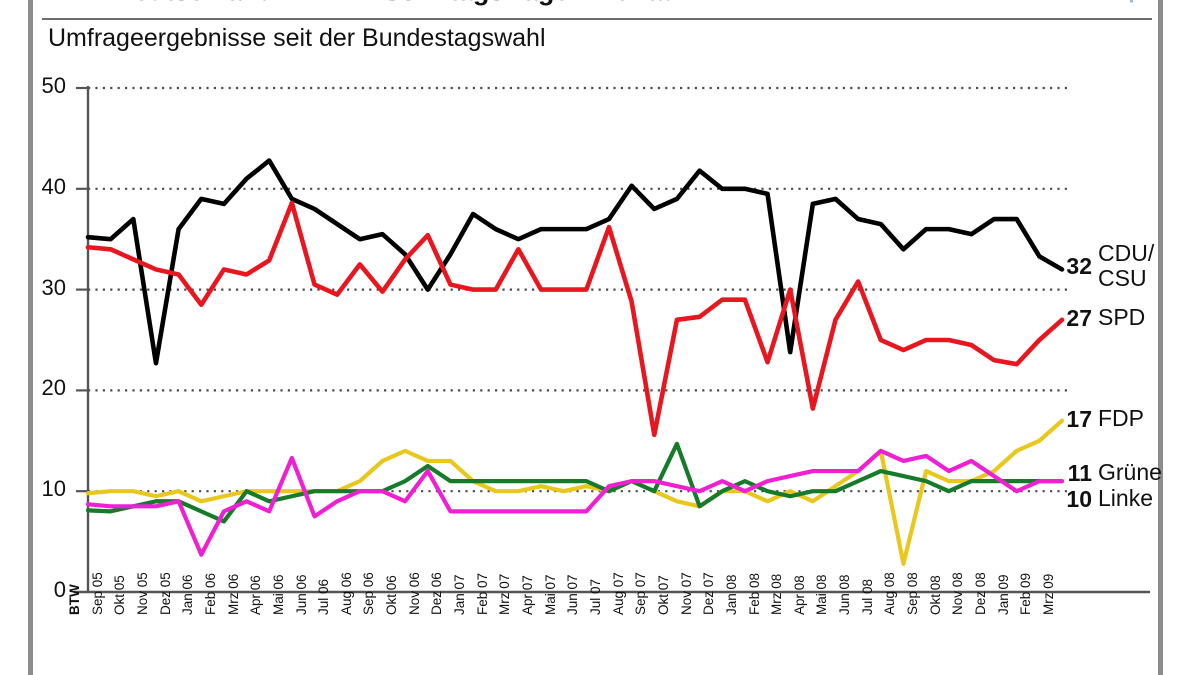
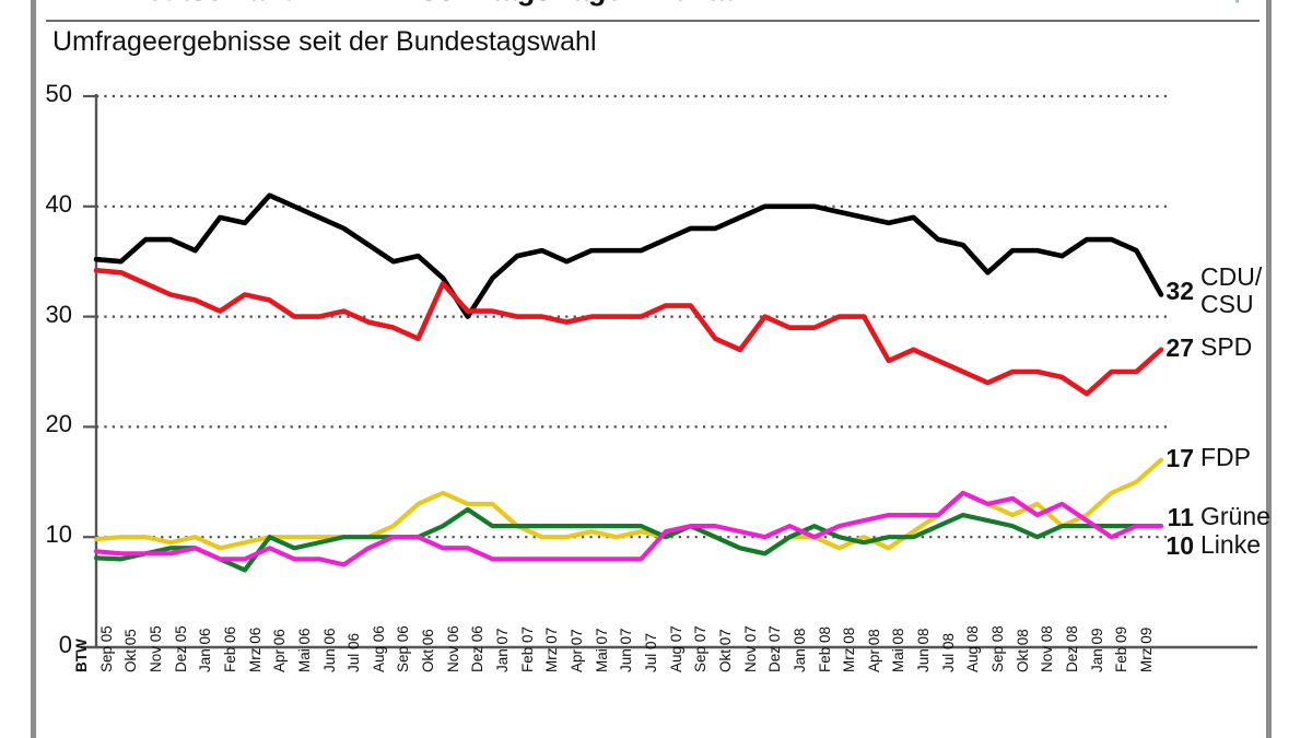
CDU/CSU/Nov 05: 22.7 -> 37.0
SPD/Jan 06: 28.5 -> 30.5
Linke/Jan 06: 3.7 -> 8.0
CDU/CSU/Apr 06: 42.8 -> 40.0
SPD/Apr 06: 32.9 -> 30.0
SPD/Mai 06: 38.6 -> 30.0
Linke/Mai 06: 13.3 -> 8.0
SPD/Aug 06: 32.5 -> 29.0
SPD/Sep 06: 29.8 -> 28.0
SPD/Nov 06: 35.4 -> 30.5
Linke/Nov 06: 12.0 -> 9.0
CDU/CSU/Jan 07: 37.5 -> 35.5
SPD/Mrz 07: 34.0 -> 29.5
SPD/Jul 07: 36.2 -> 31.0
CDU/CSU/Aug 07: 40.3 -> 38.0
SPD/Aug 07: 28.8 -> 31.0
SPD/Sep 07: 15.6 -> 28.0
Grüne/Okt 07: 14.7 -> 9.0
CDU/CSU/Nov 07: 41.8 -> 40.0
SPD/Nov 07: 27.3 -> 30.0
SPD/Feb 08: 22.8 -> 30.0
CDU/CSU/Mrz 08: 23.8 -> 39.0
SPD/Apr 08: 18.2 -> 26.0
SPD/Jun 08: 30.8 -> 26.0
FDP/Aug 08: 2.8 -> 13.0
FDP/Okt 08: 11.0 -> 13.0
SPD/Jan 09: 22.6 -> 25.0
CDU/CSU/Feb 09: 33.3 -> 36.0
